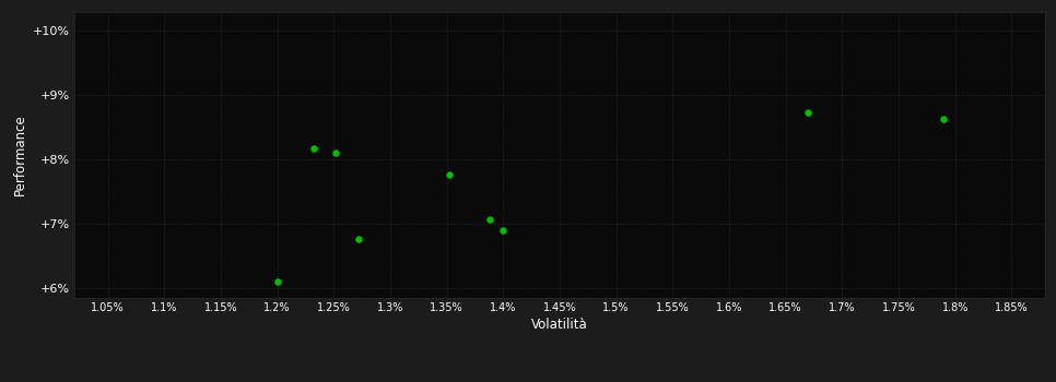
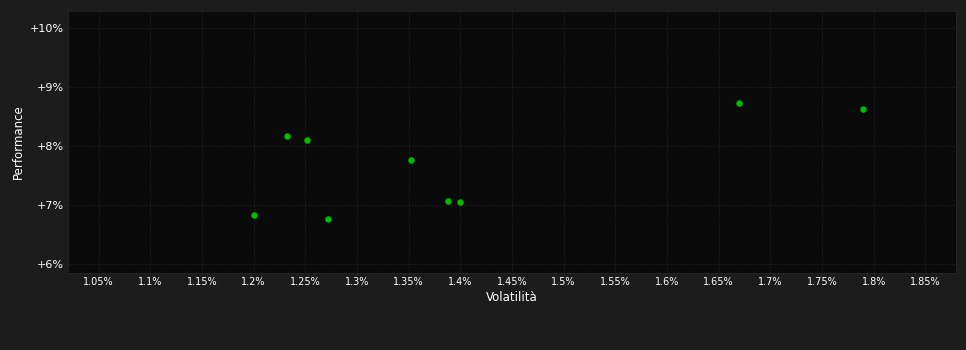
1.2%: 6.10% -> 6.83%
1.4%: 6.90% -> 7.05%
